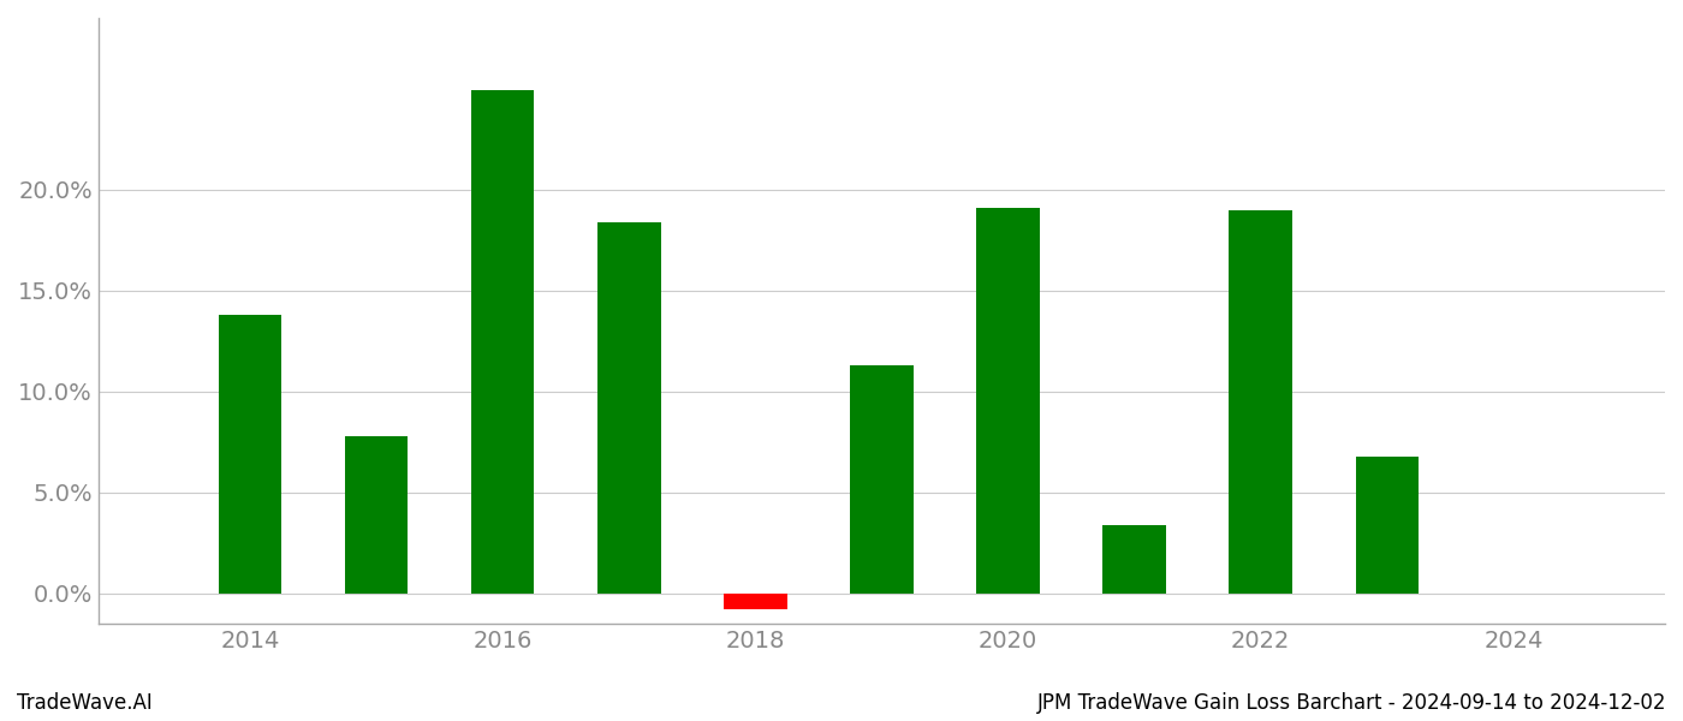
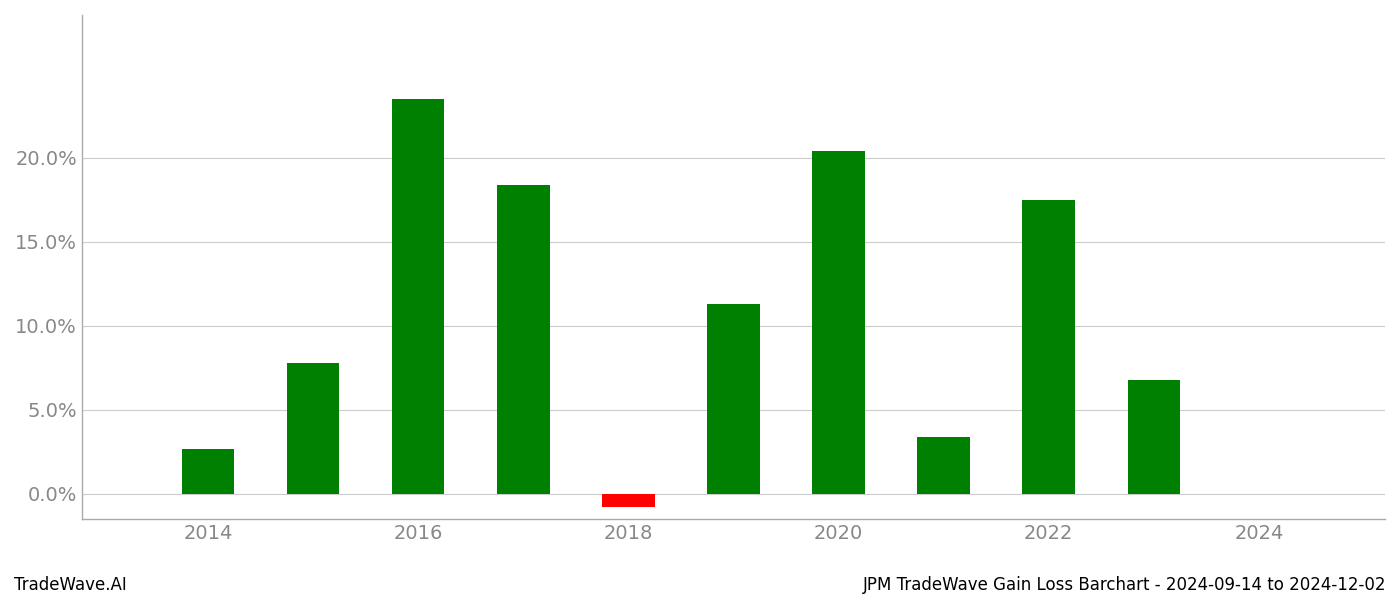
2014: 13.8% -> 2.7%
2016: 24.9% -> 23.5%
2020: 19.1% -> 20.4%
2022: 19.0% -> 17.5%
